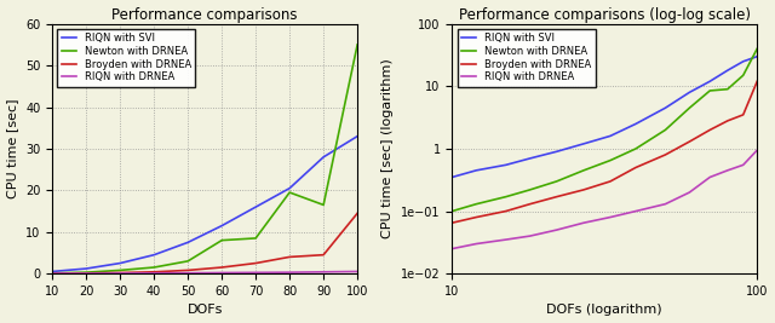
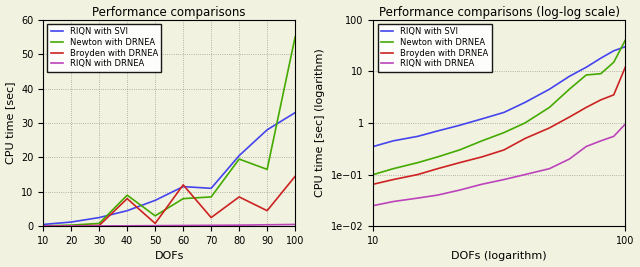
Performance comparisons/Newton with DRNEA/40: 1.5 -> 9.0
Performance comparisons/Broyden with DRNEA/40: 0.4 -> 8.0
Performance comparisons/Broyden with DRNEA/60: 1.5 -> 12.0
Performance comparisons/RIQN with SVI/70: 16.0 -> 11.0
Performance comparisons/Broyden with DRNEA/80: 4.0 -> 8.5
